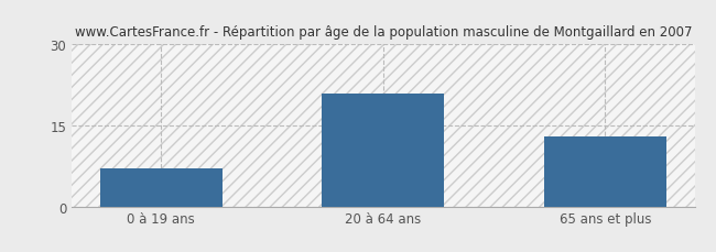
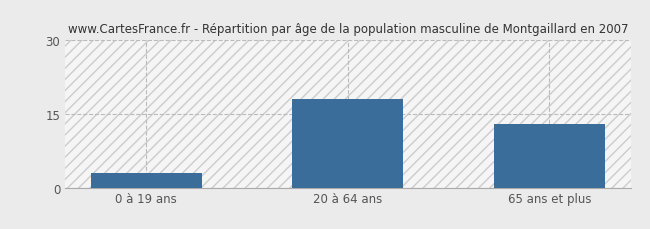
0 à 19 ans: 7 -> 3
20 à 64 ans: 21 -> 18
